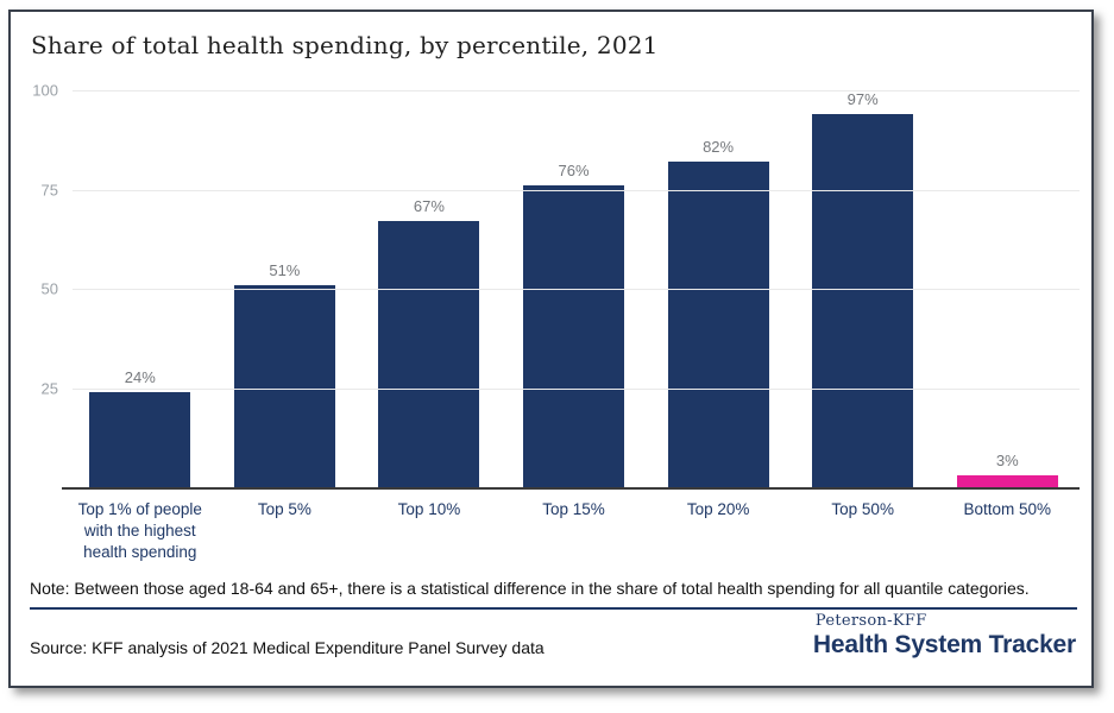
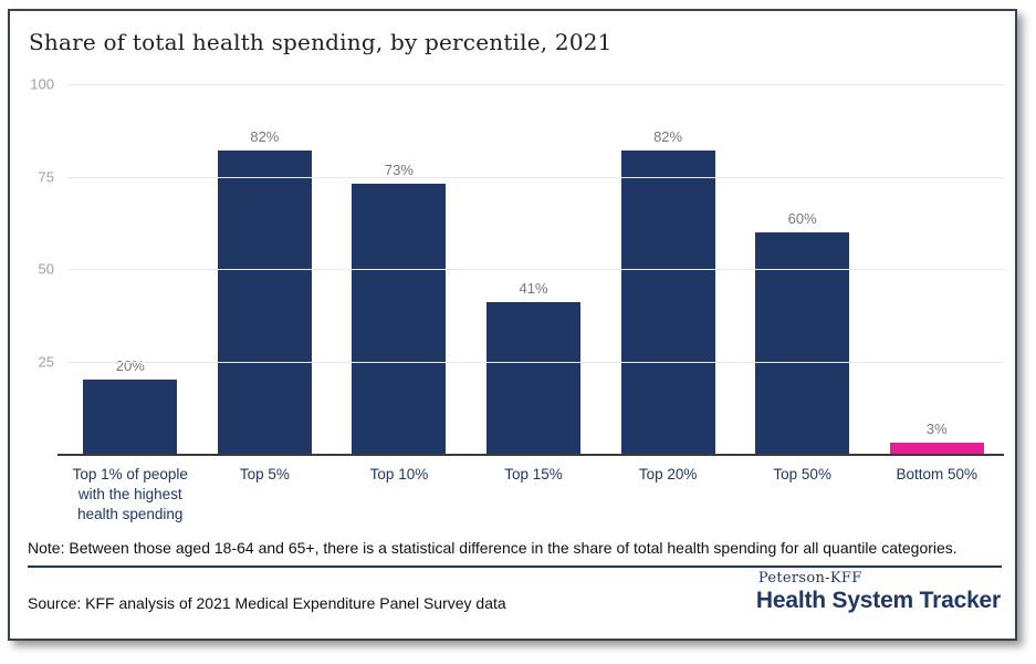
Top 1% of people with the highest health spending: 24% -> 20%
Top 5%: 51% -> 82%
Top 10%: 67% -> 73%
Top 15%: 76% -> 41%
Top 50%: 97% -> 60%
